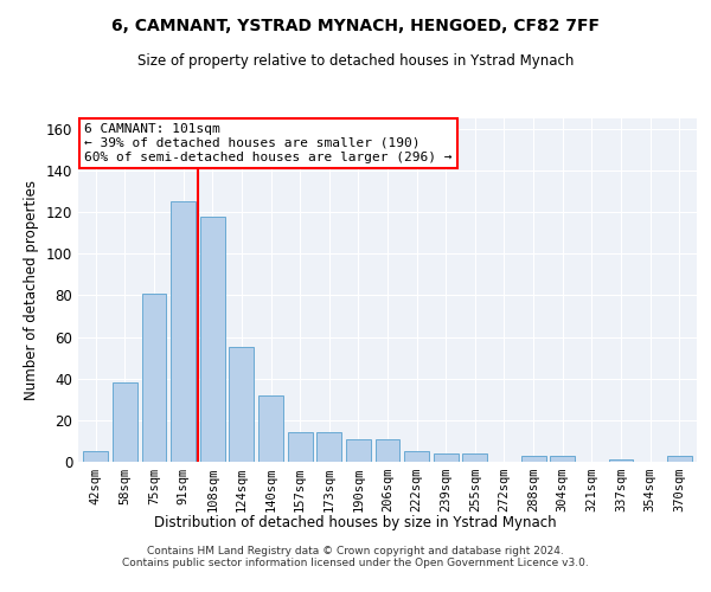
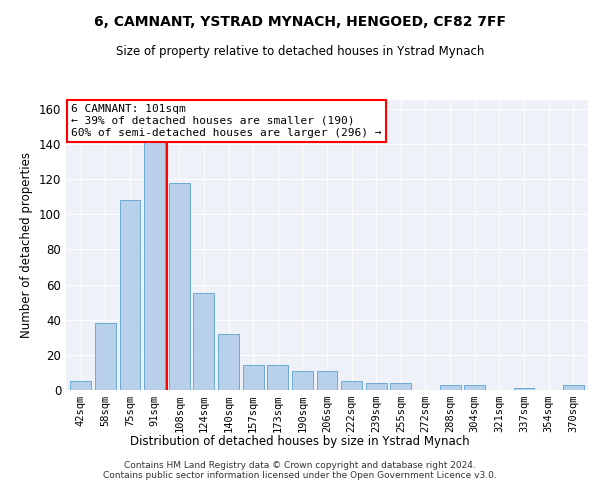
75sqm: 81 -> 108
91sqm: 125 -> 142
